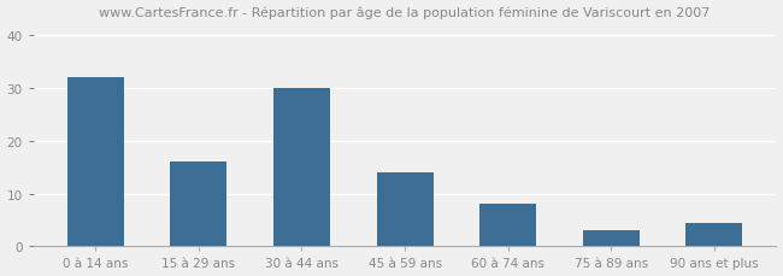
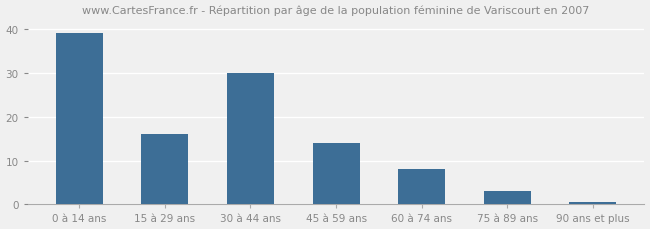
0 à 14 ans: 32.0 -> 39.0
90 ans et plus: 4.5 -> 0.5
